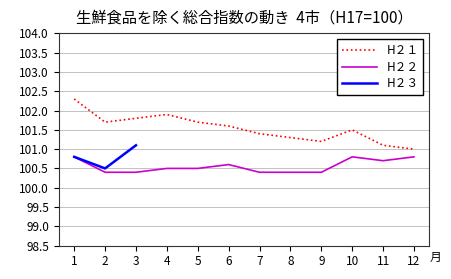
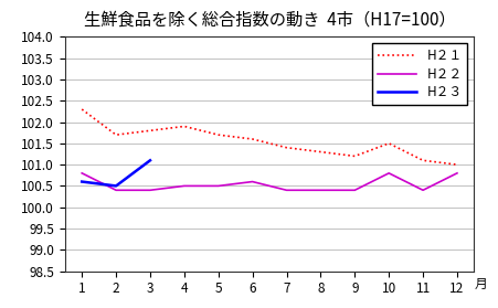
H２３/1: 100.8 -> 100.6
H２２/11: 100.7 -> 100.4
